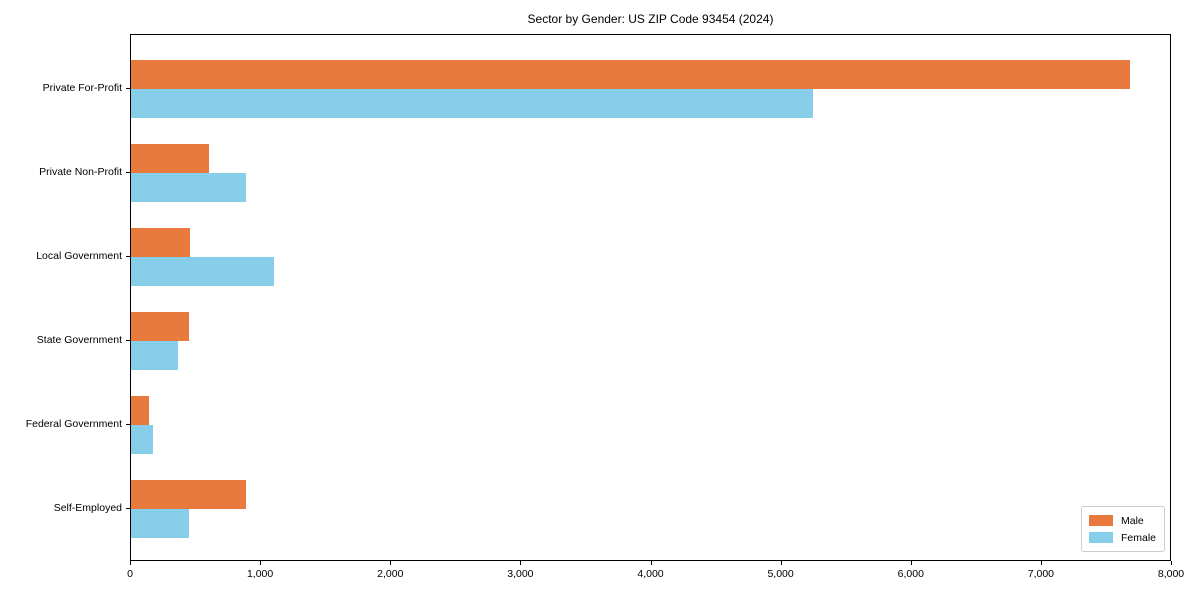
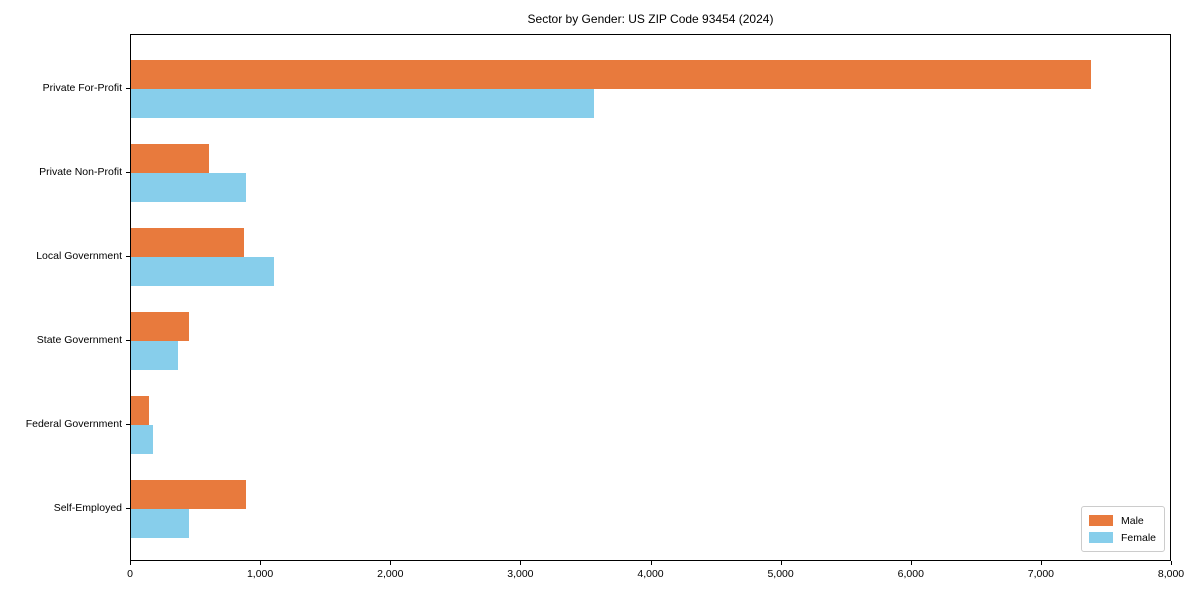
Male/Private For-Profit: 7680 -> 7380
Female/Private For-Profit: 5240 -> 3560
Male/Local Government: 460 -> 870
